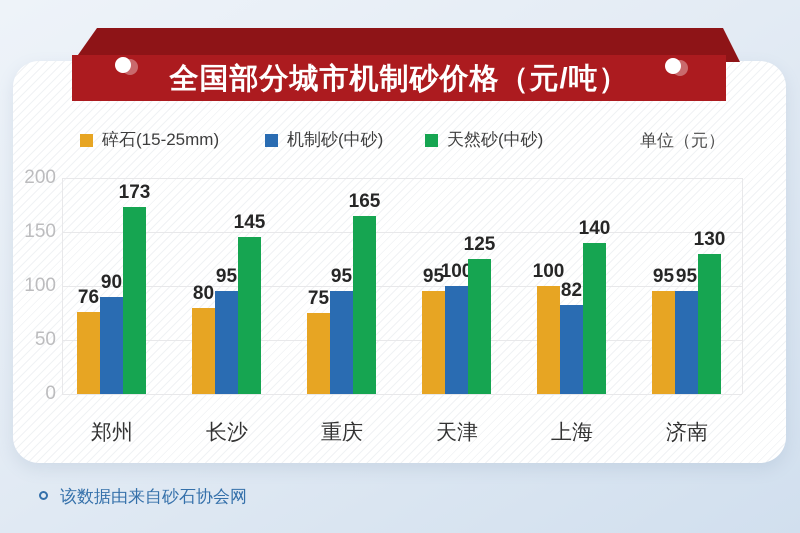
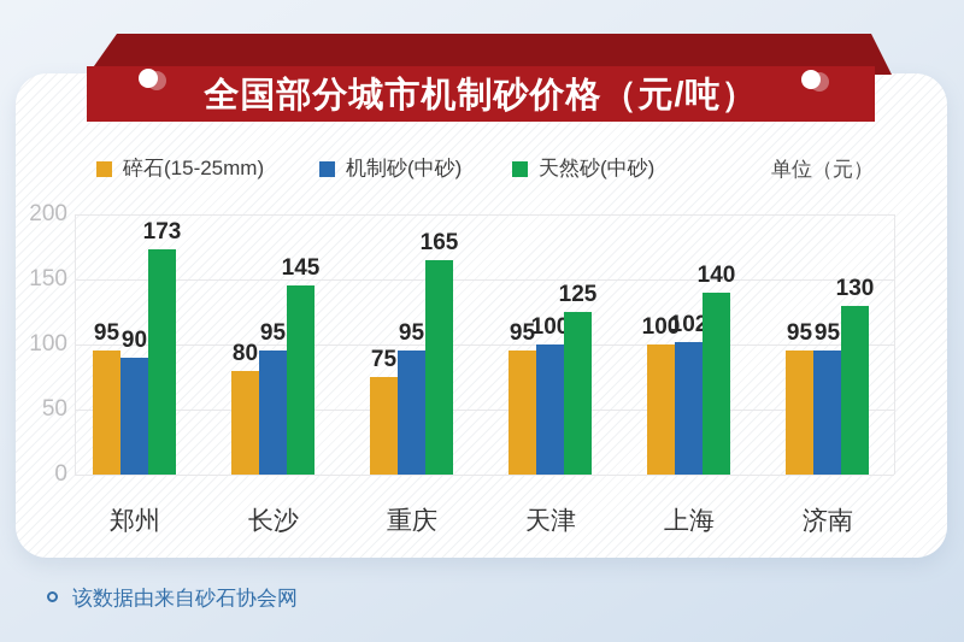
碎石(15-25mm)/郑州: 76 -> 95
机制砂(中砂)/上海: 82 -> 102
